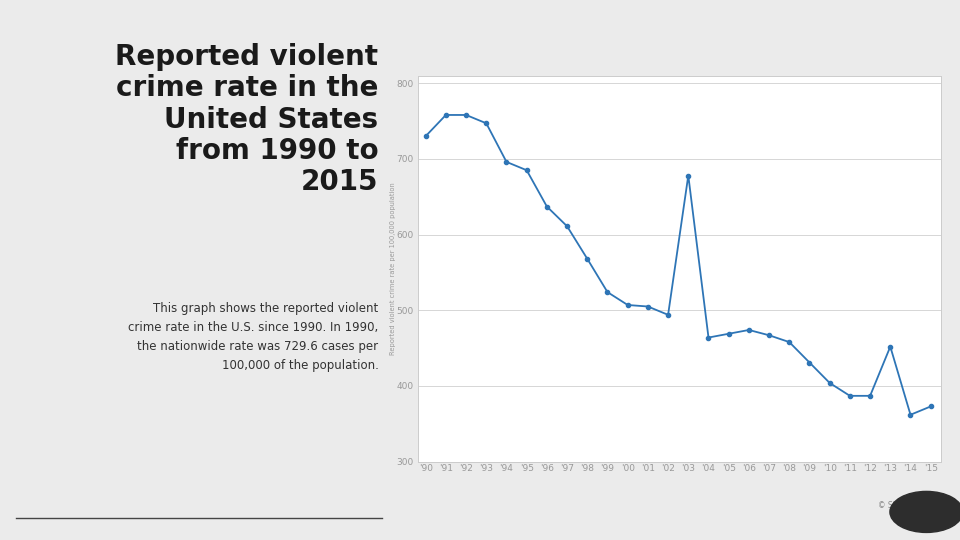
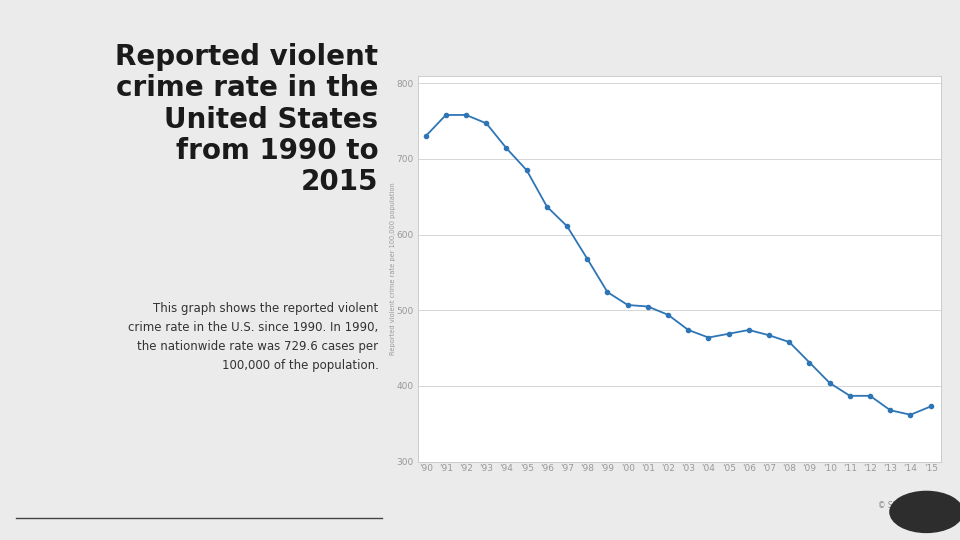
'94: 696 -> 714
'03: 678 -> 474
'13: 452 -> 368
